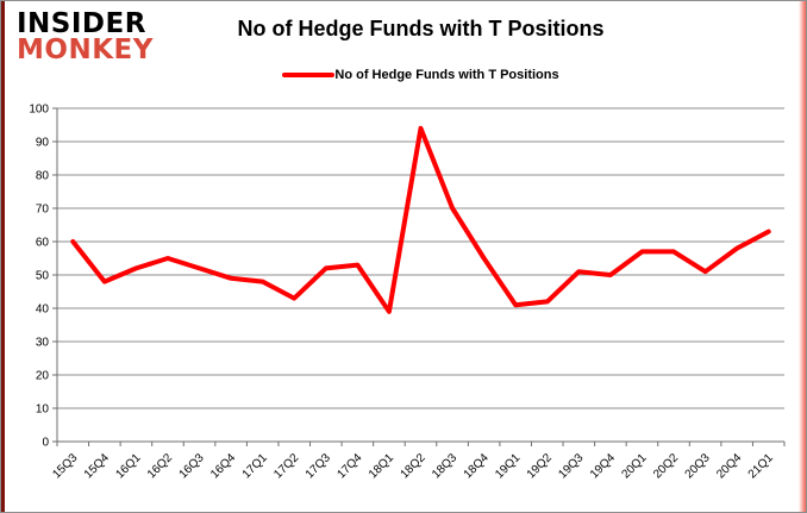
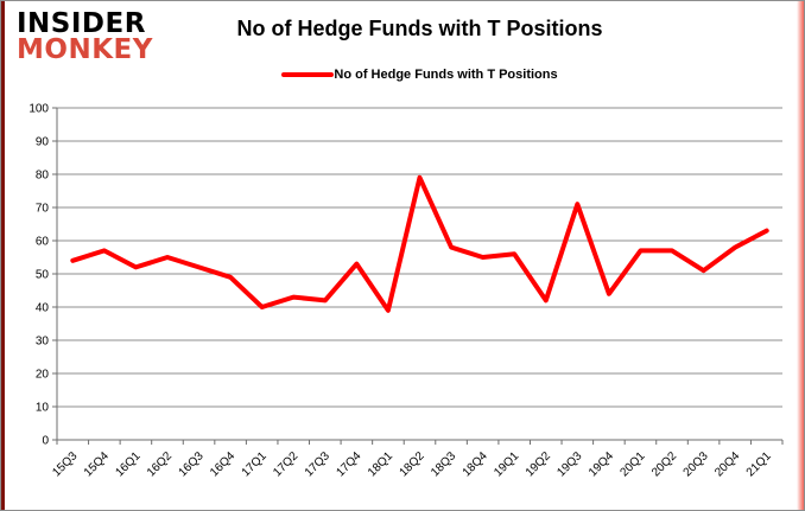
15Q3: 60 -> 54
15Q4: 48 -> 57
17Q1: 48 -> 40
17Q3: 52 -> 42
18Q2: 94 -> 79
18Q3: 70 -> 58
19Q1: 41 -> 56
19Q3: 51 -> 71
19Q4: 50 -> 44
